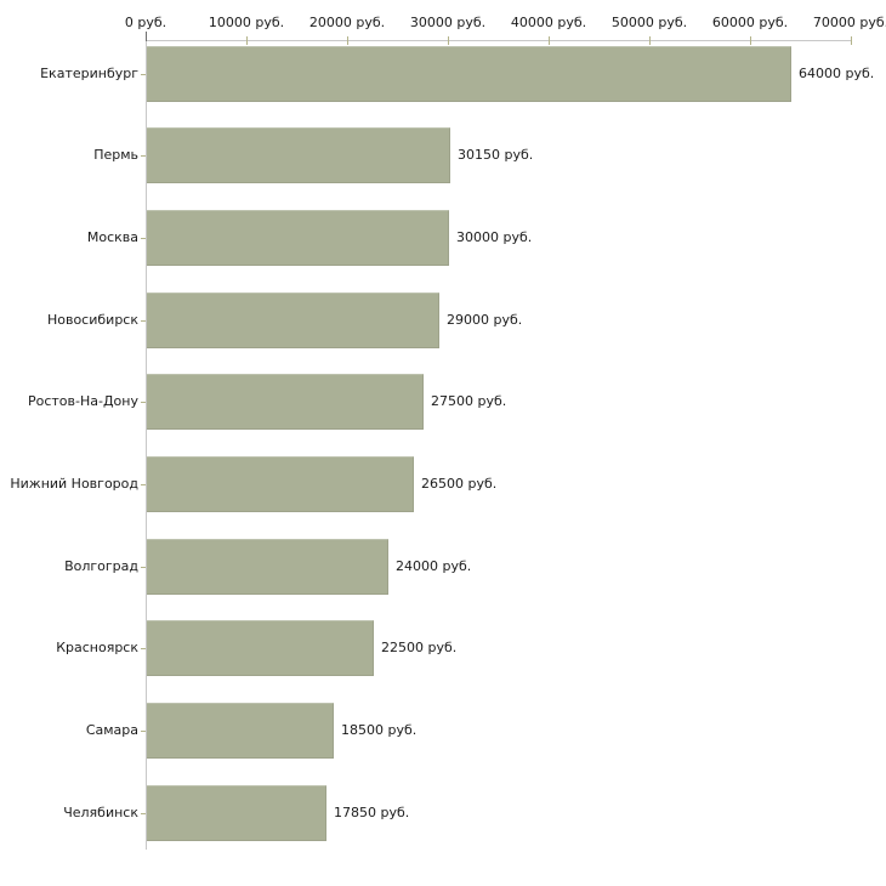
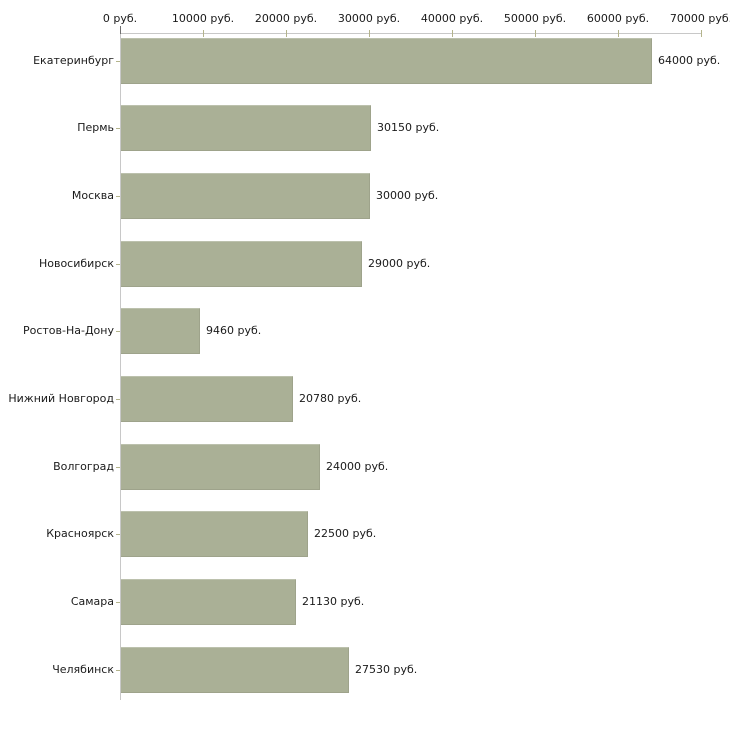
Ростов-На-Дону: 27500 -> 9460
Нижний Новгород: 26500 -> 20780
Самара: 18500 -> 21130
Челябинск: 17850 -> 27530
